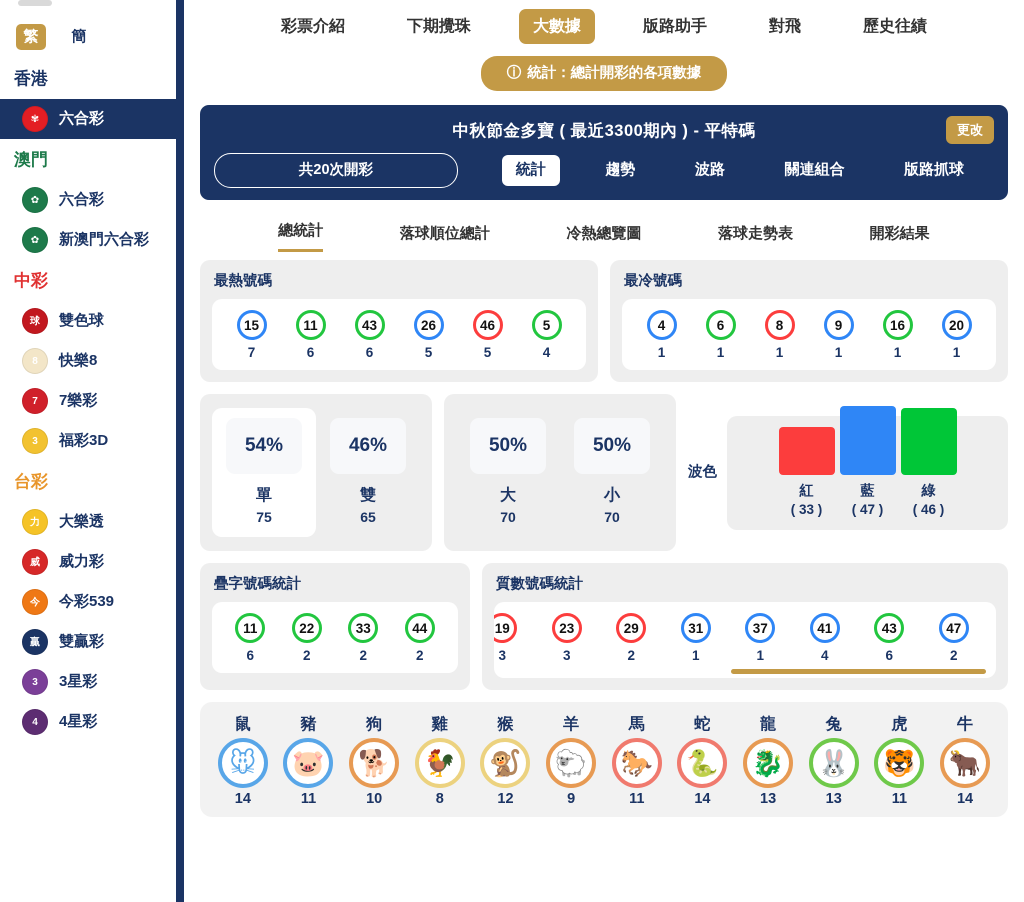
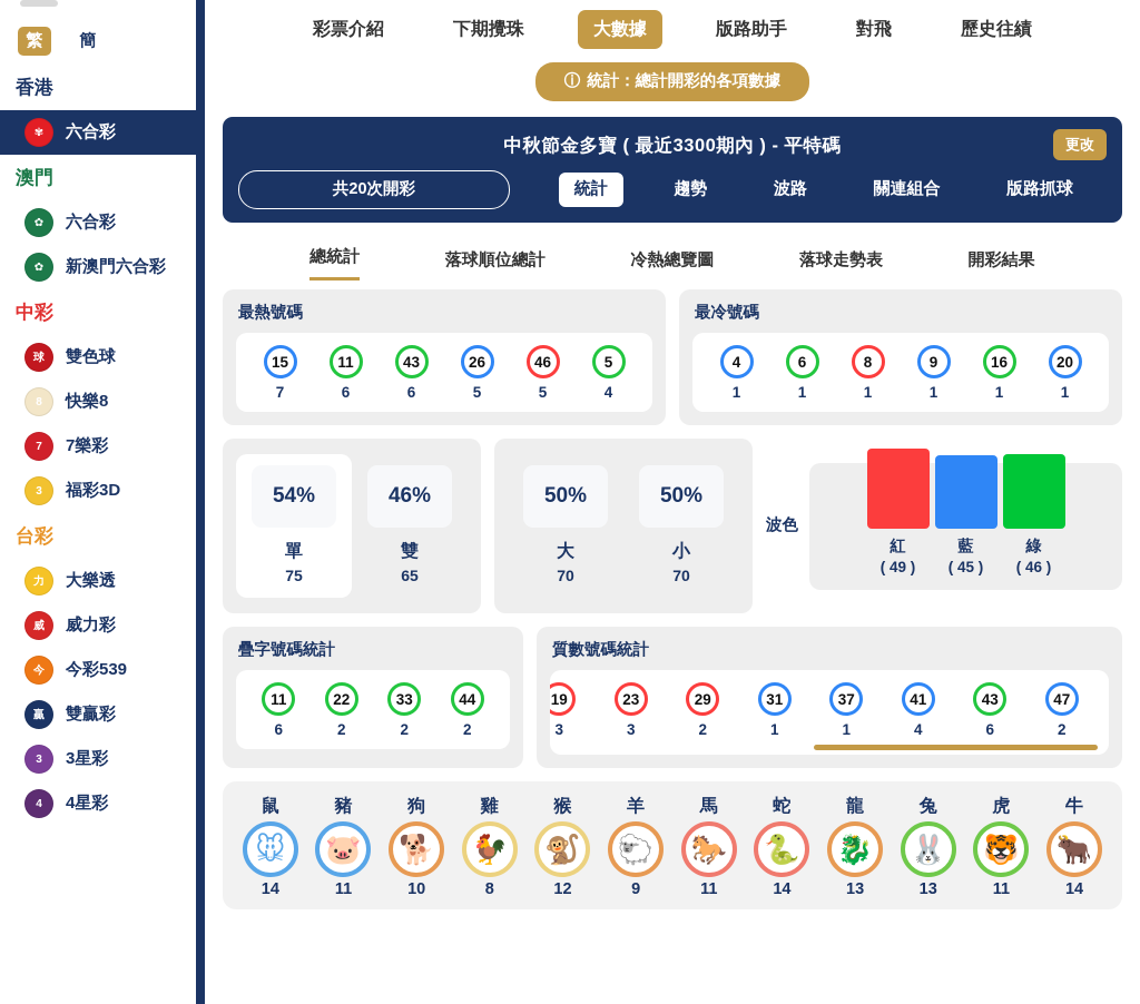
波色/紅: 33 -> 49
波色/藍: 47 -> 45
